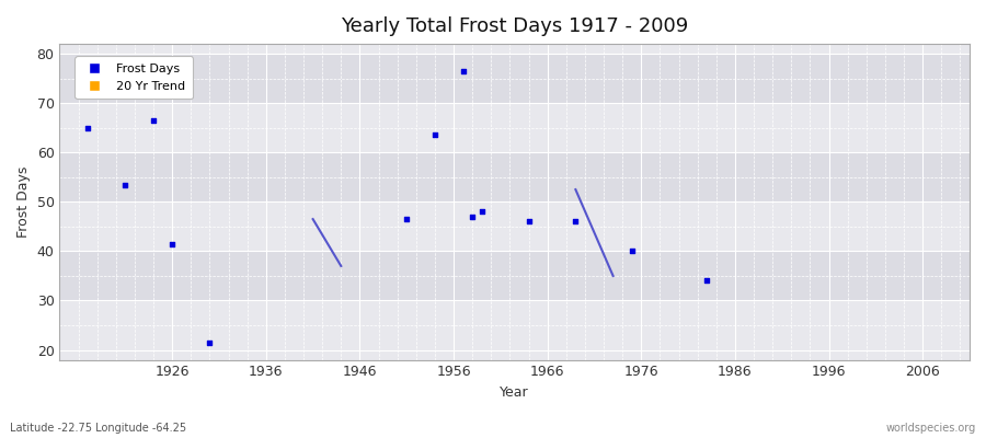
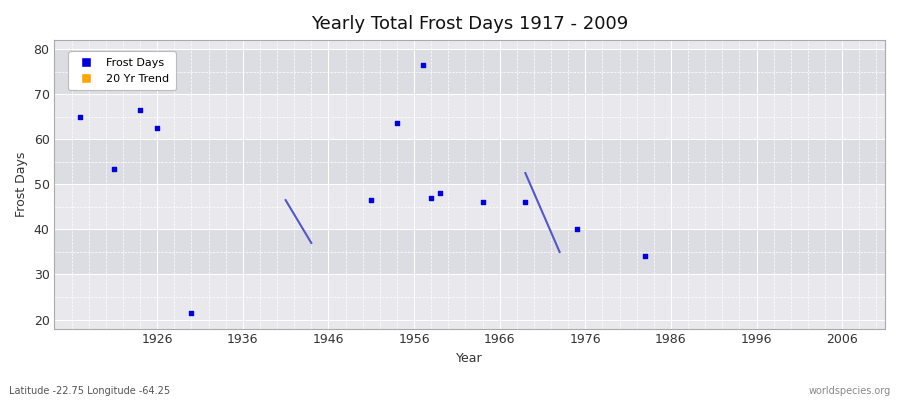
1926: 41.5 -> 62.5
